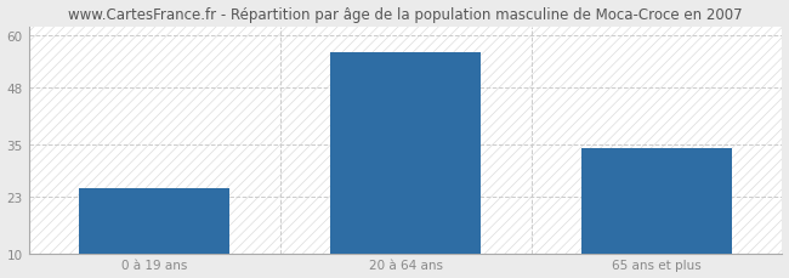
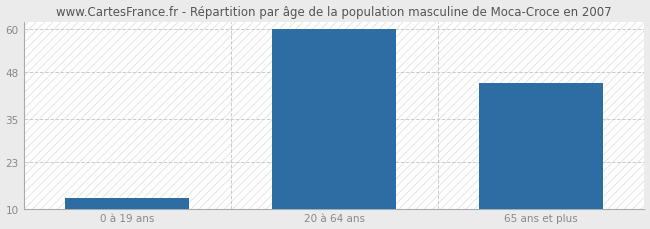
0 à 19 ans: 25 -> 13
20 à 64 ans: 56 -> 60
65 ans et plus: 34 -> 45
